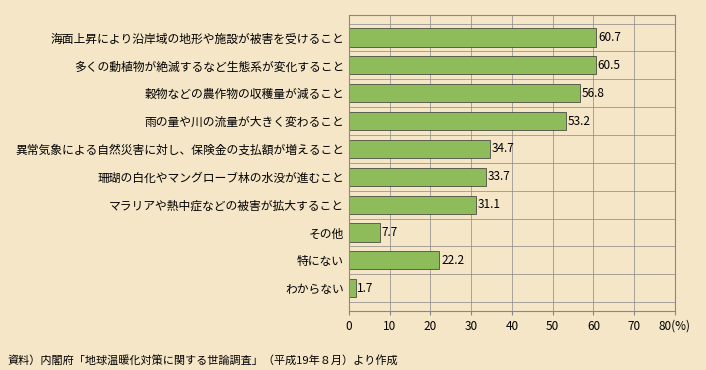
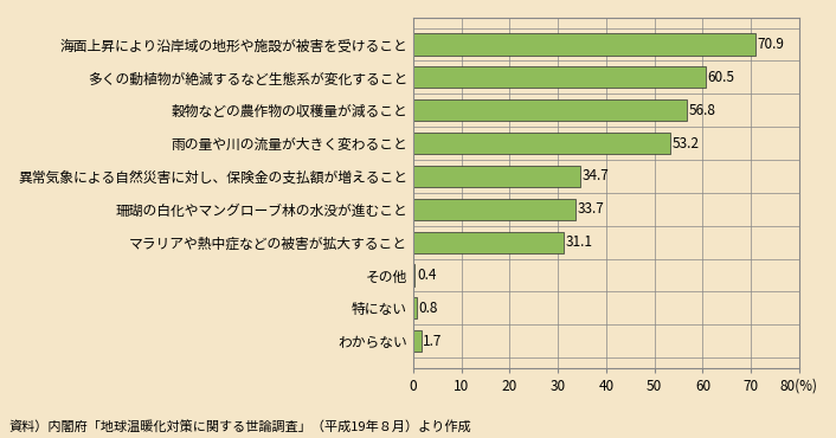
海面上昇により沿岸域の地形や施設が被害を受けること: 60.7 -> 70.9
その他: 7.7 -> 0.4
特にない: 22.2 -> 0.8
